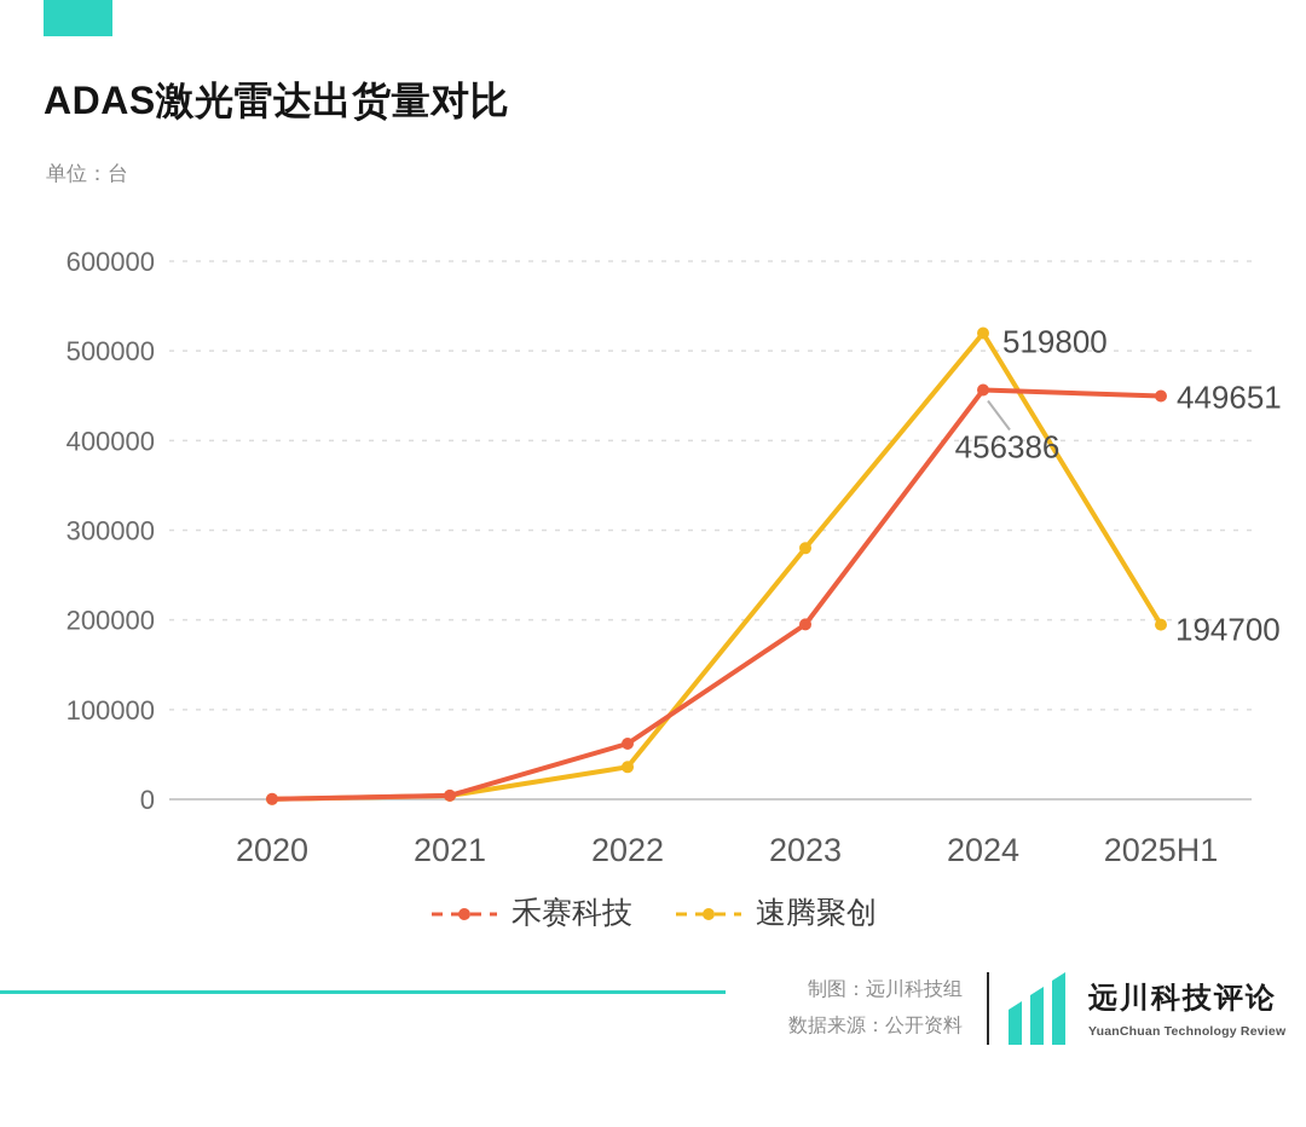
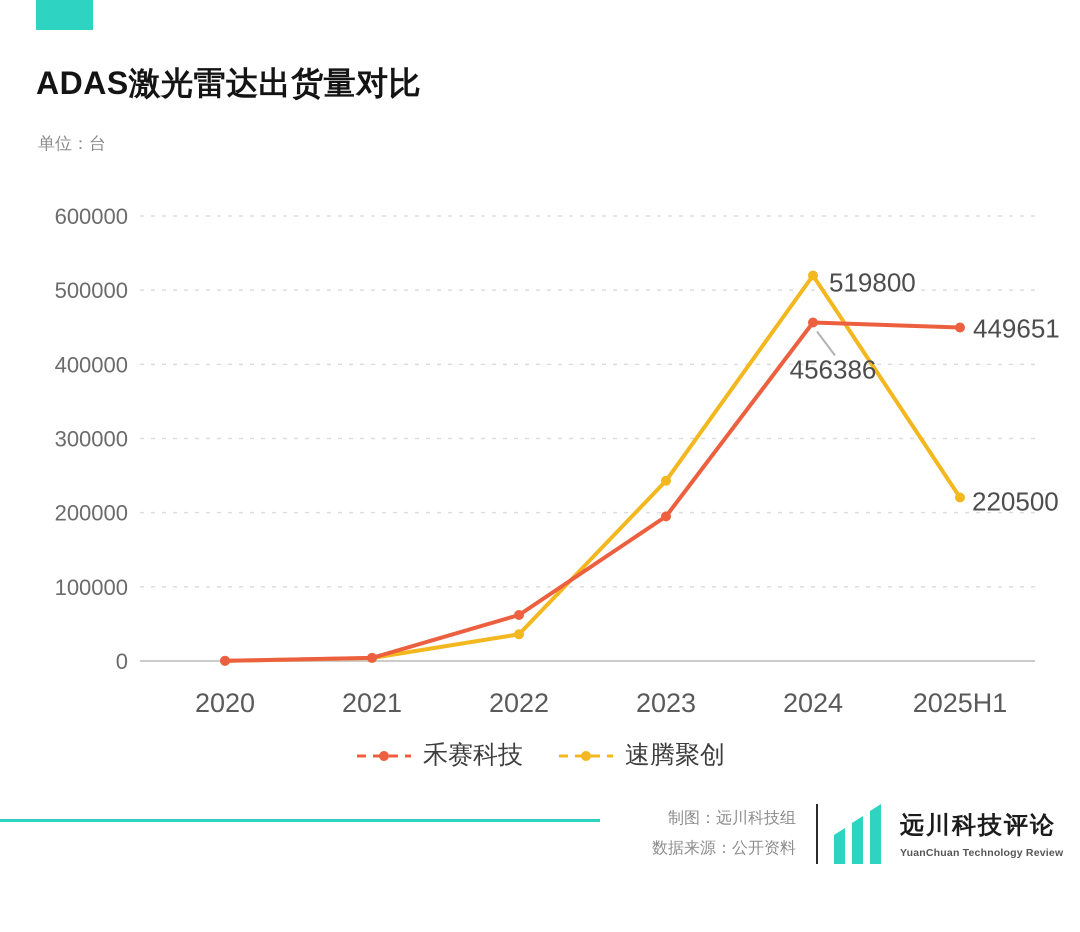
速腾聚创/2023: 280000 -> 240000
速腾聚创/2025H1: 194700 -> 220500
